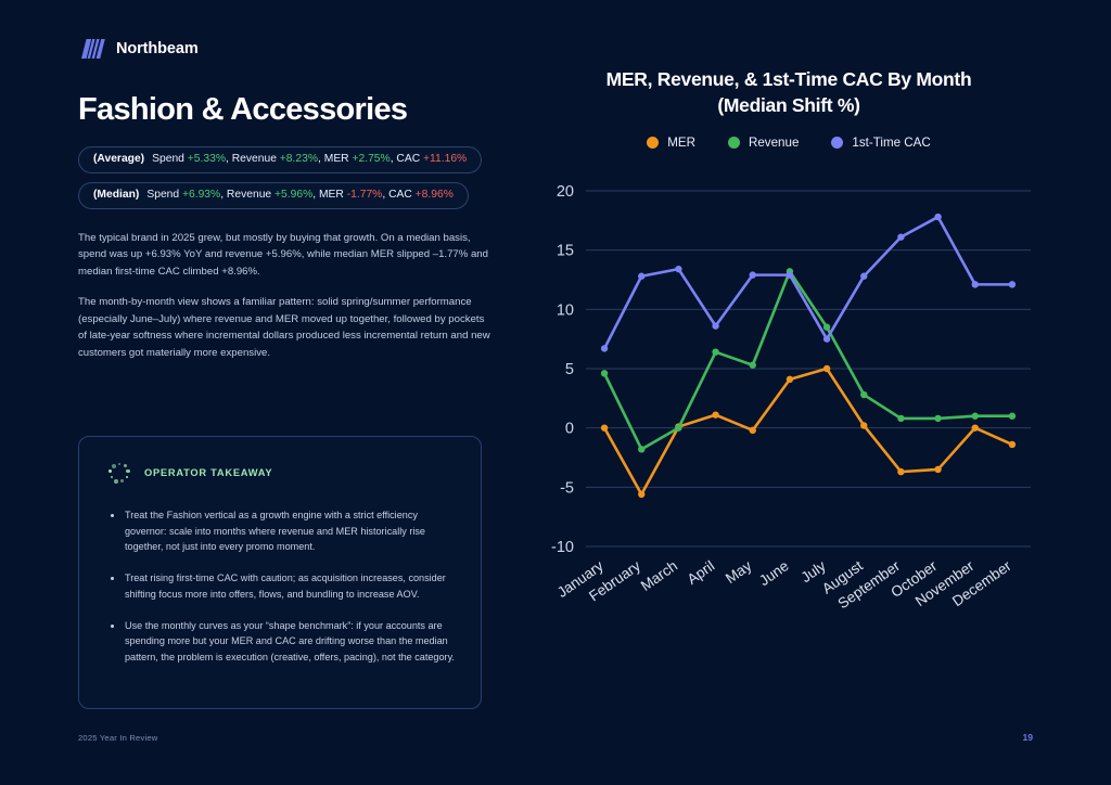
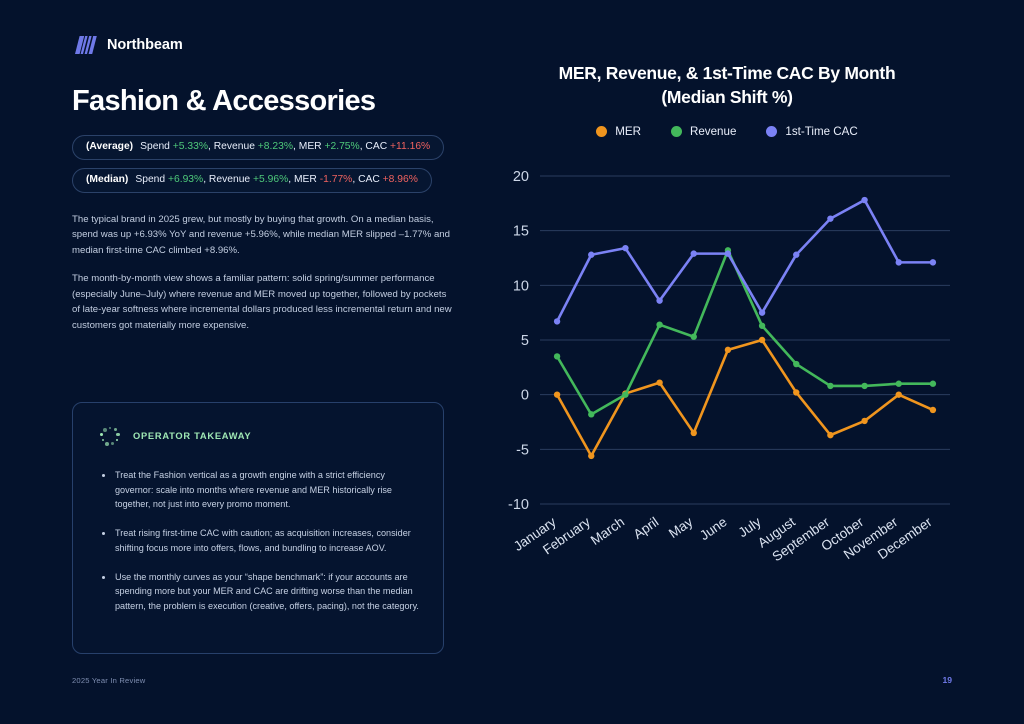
Revenue/January: 4.6 -> 3.5
MER/May: -0.2 -> -3.5
Revenue/July: 8.5 -> 6.3
MER/October: -3.5 -> -2.4
